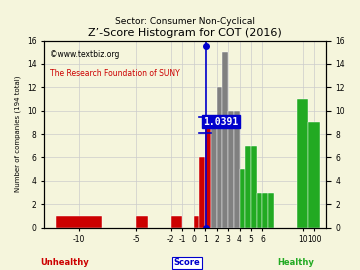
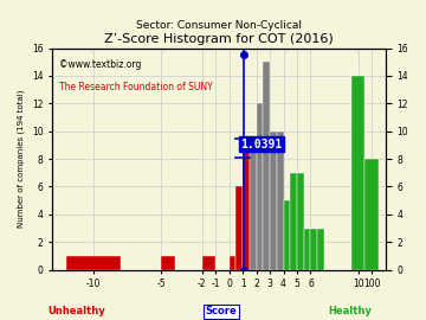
10: 11 -> 14
100: 9 -> 8
